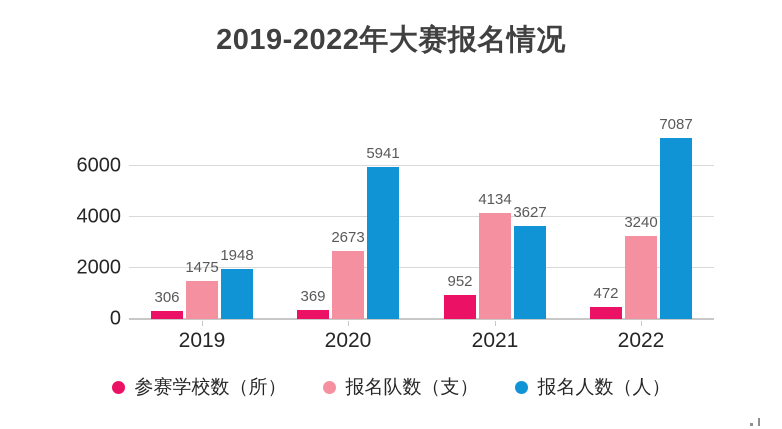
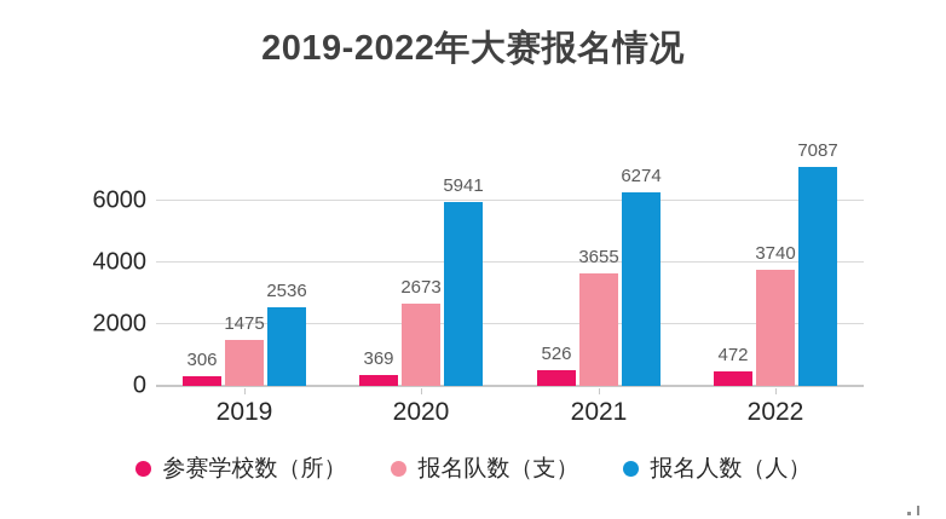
报名人数（人）/2019: 1948 -> 2536
参赛学校数（所）/2021: 952 -> 526
报名队数（支）/2021: 4134 -> 3655
报名人数（人）/2021: 3627 -> 6274
报名队数（支）/2022: 3240 -> 3740
